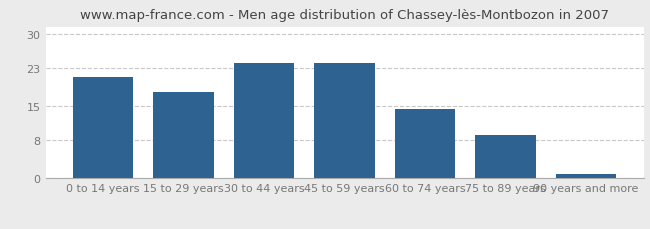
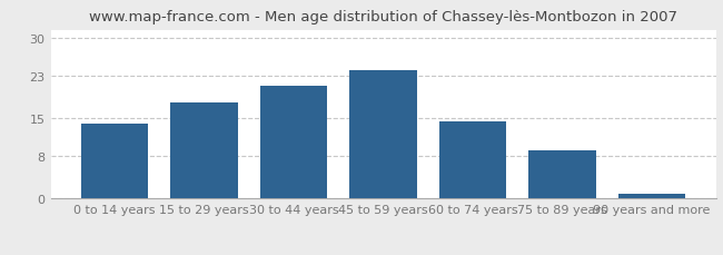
0 to 14 years: 21.0 -> 14.0
30 to 44 years: 24.0 -> 21.0
